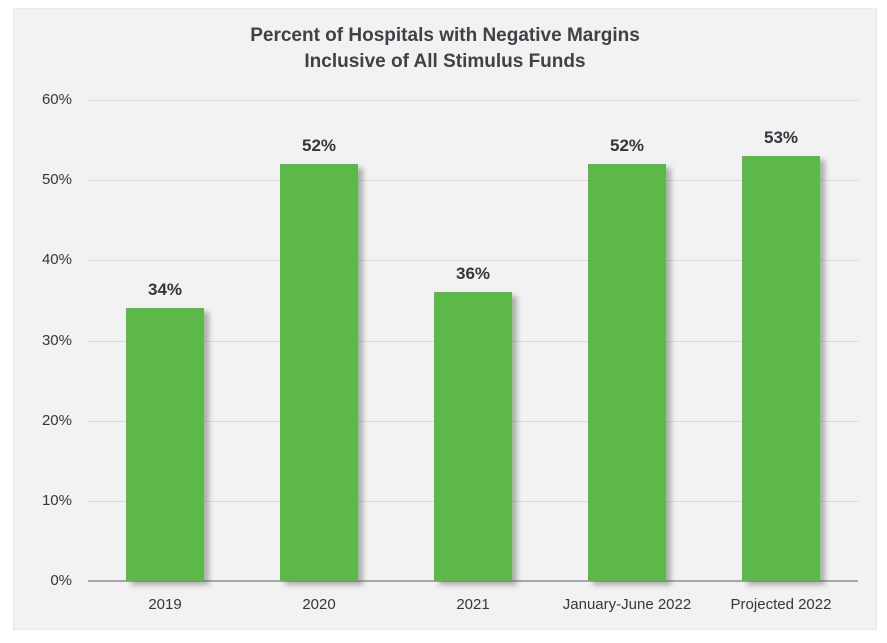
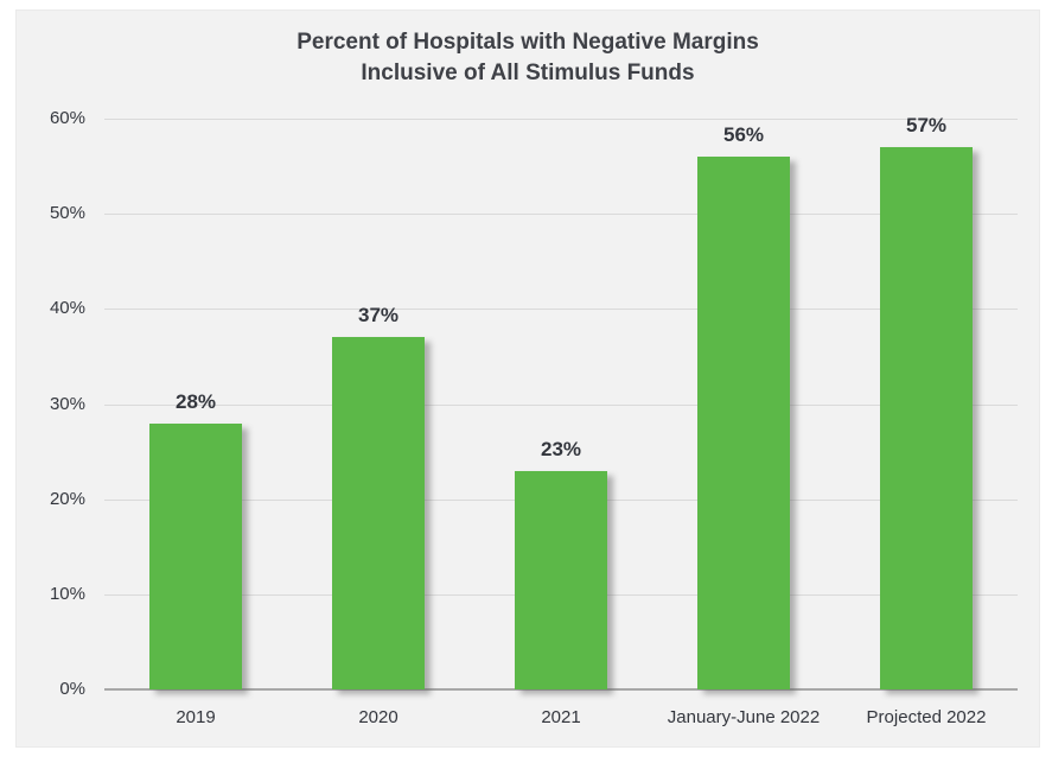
2019: 34% -> 28%
2020: 52% -> 37%
2021: 36% -> 23%
January-June 2022: 52% -> 56%
Projected 2022: 53% -> 57%
